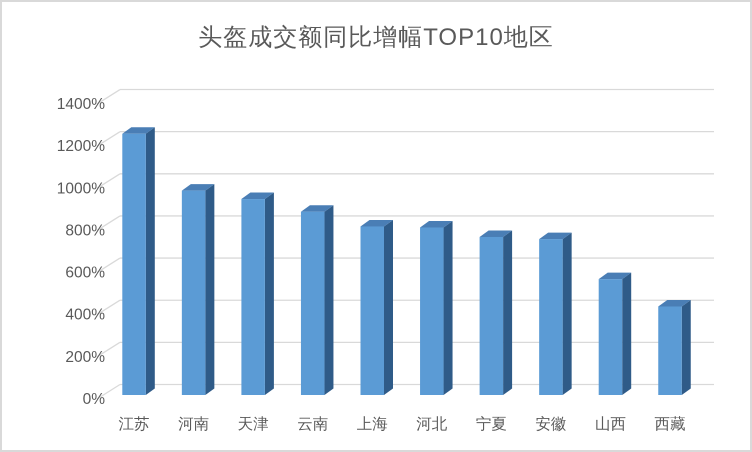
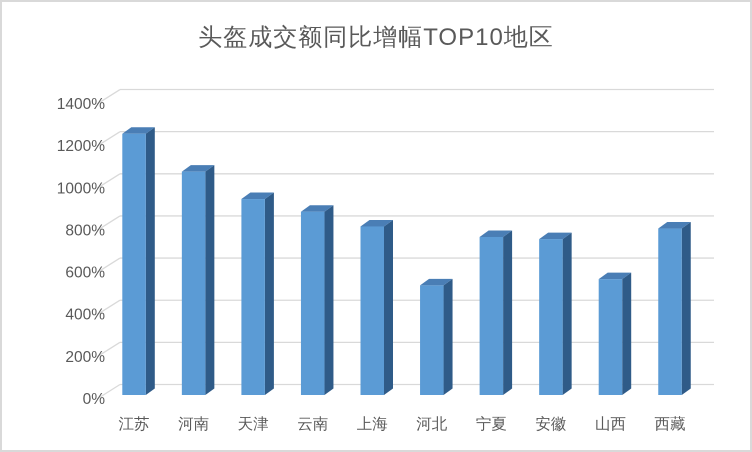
河南: 970% -> 1060%
河北: 800% -> 520%
西藏: 420% -> 790%
